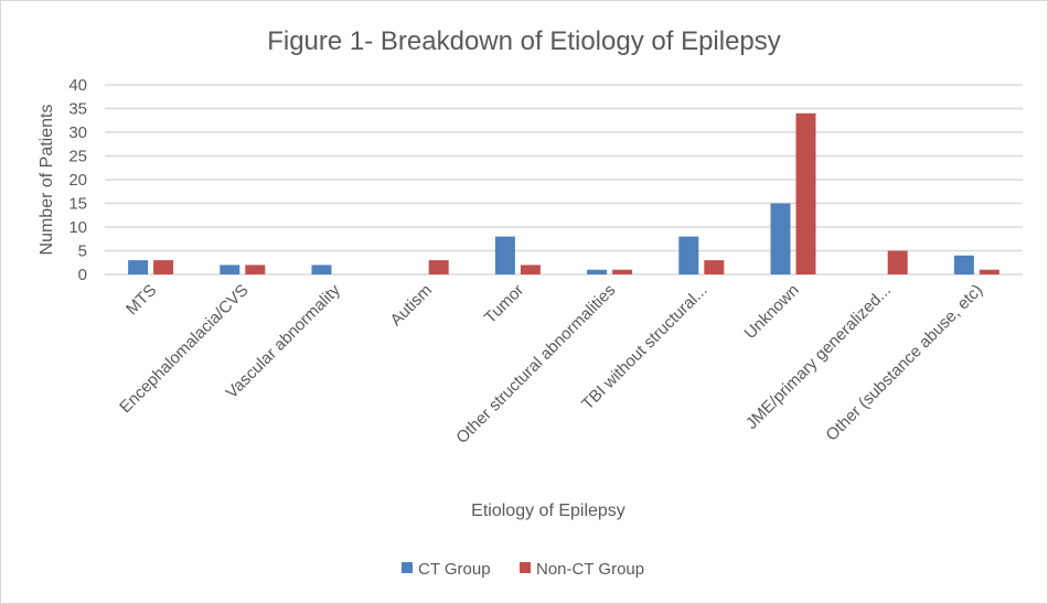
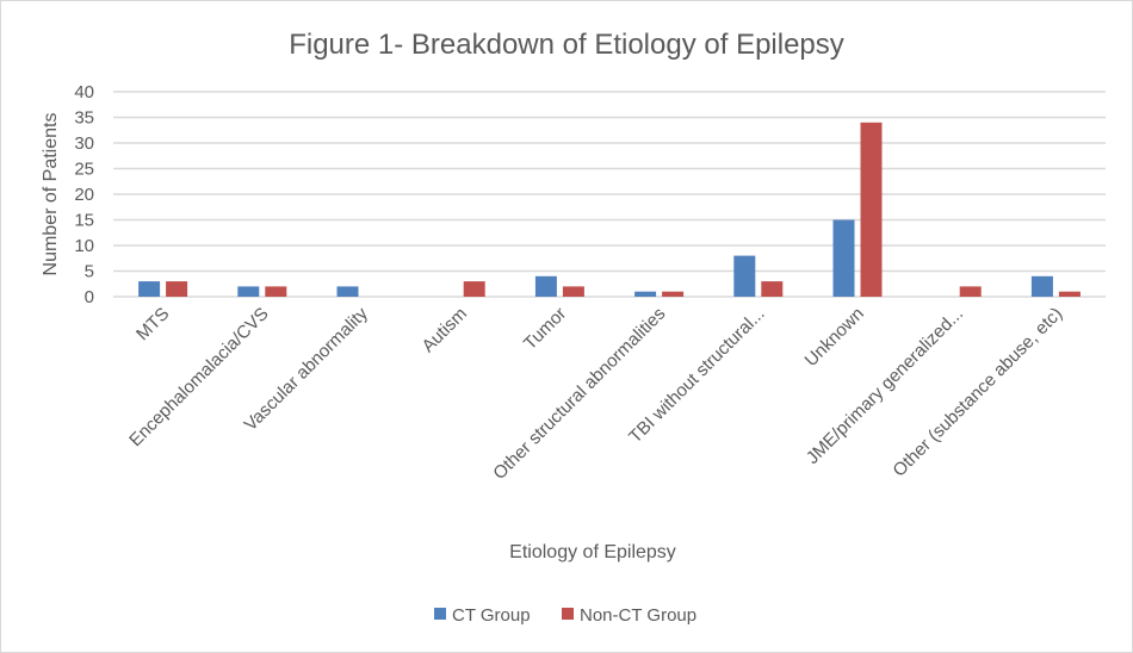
CT Group/Tumor: 8 -> 4
Non-CT Group/JME/primary generalized...: 5 -> 2
